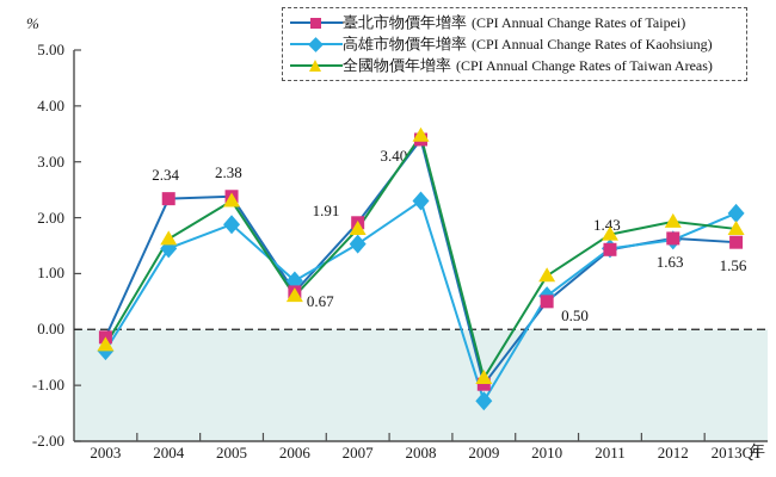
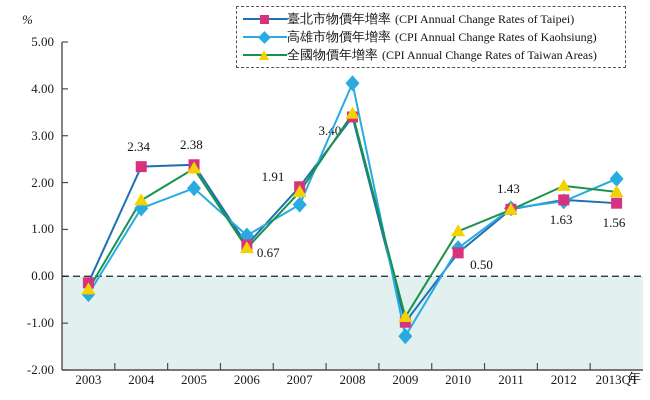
高雄市物價年增率 (CPI Annual Change Rates of Kaohsiung)/2008: 2.3 -> 4.1
全國物價年增率 (CPI Annual Change Rates of Taiwan Areas)/2011: 1.7 -> 1.4
